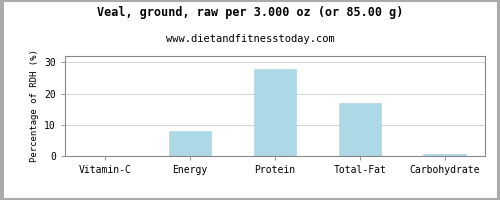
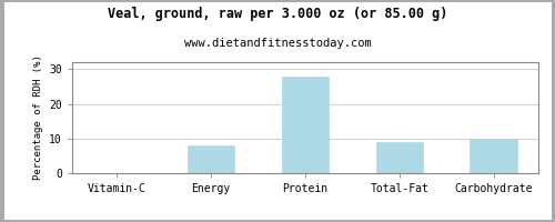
Total-Fat: 17.0 -> 9.0
Carbohydrate: 0.5 -> 10.0
